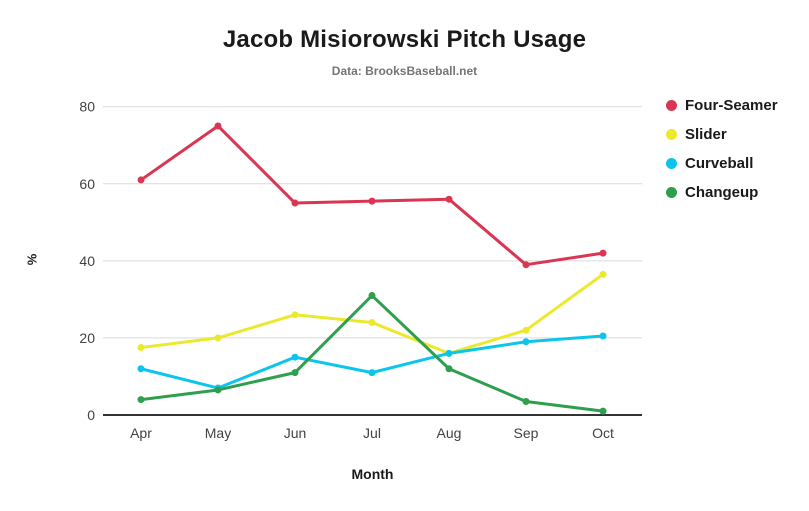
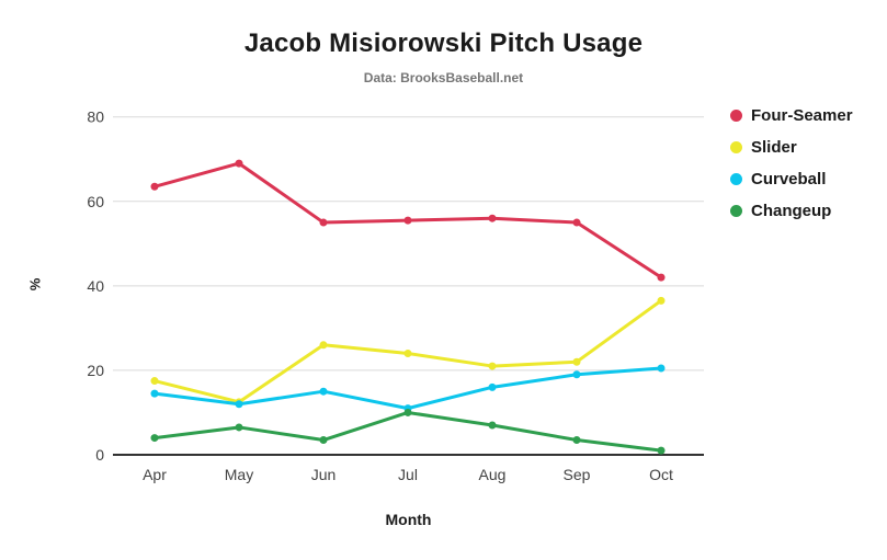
Four-Seamer/Apr: 61 -> 64
Curveball/Apr: 12 -> 14
Four-Seamer/May: 75 -> 69
Slider/May: 20 -> 12
Curveball/May: 7 -> 12
Changeup/Jun: 11 -> 4
Changeup/Jul: 31 -> 10
Slider/Aug: 16 -> 21
Changeup/Aug: 12 -> 7
Four-Seamer/Sep: 39 -> 55
